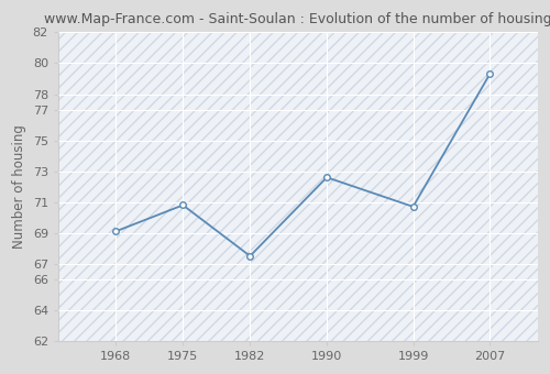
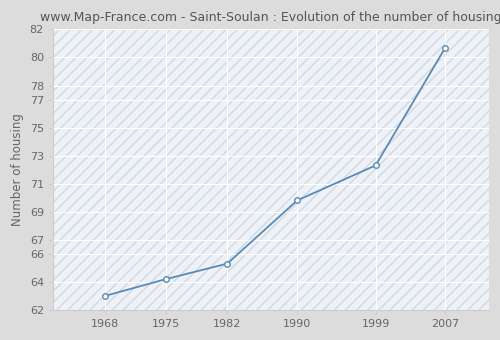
1968: 69.1 -> 63.0
1975: 70.8 -> 64.2
1982: 67.5 -> 65.3
1990: 72.6 -> 69.8
1999: 70.7 -> 72.3
2007: 79.3 -> 80.7
